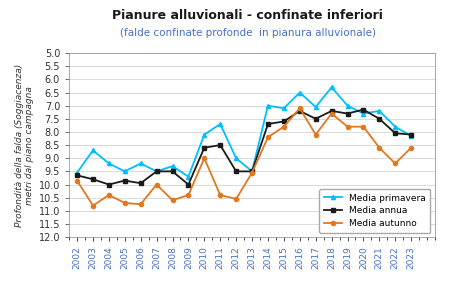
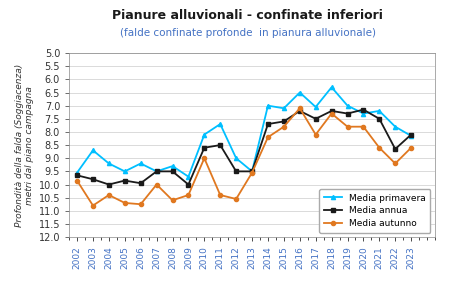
Media annua/2022: 8.05 -> 8.65
